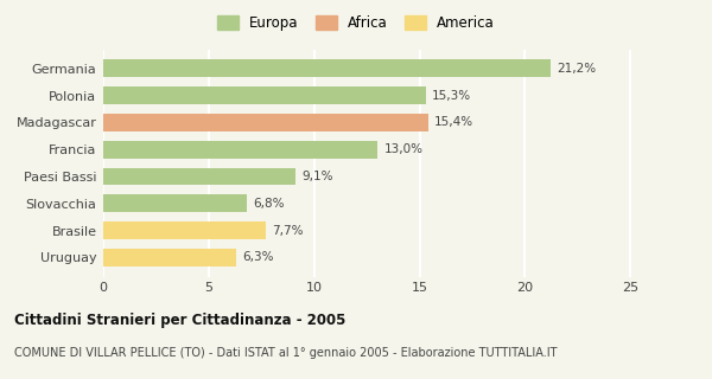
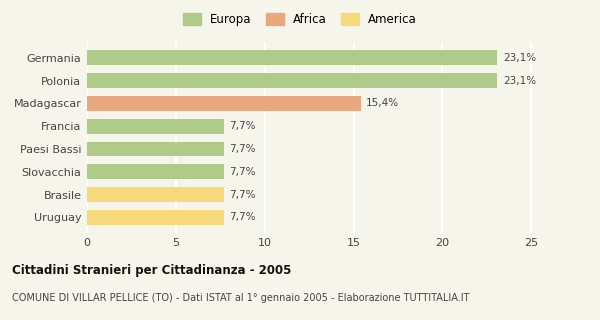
Germania: 21,2% -> 23,1%
Polonia: 15,3% -> 23,1%
Francia: 13,0% -> 7,7%
Paesi Bassi: 9,1% -> 7,7%
Slovacchia: 6,8% -> 7,7%
Uruguay: 6,3% -> 7,7%
